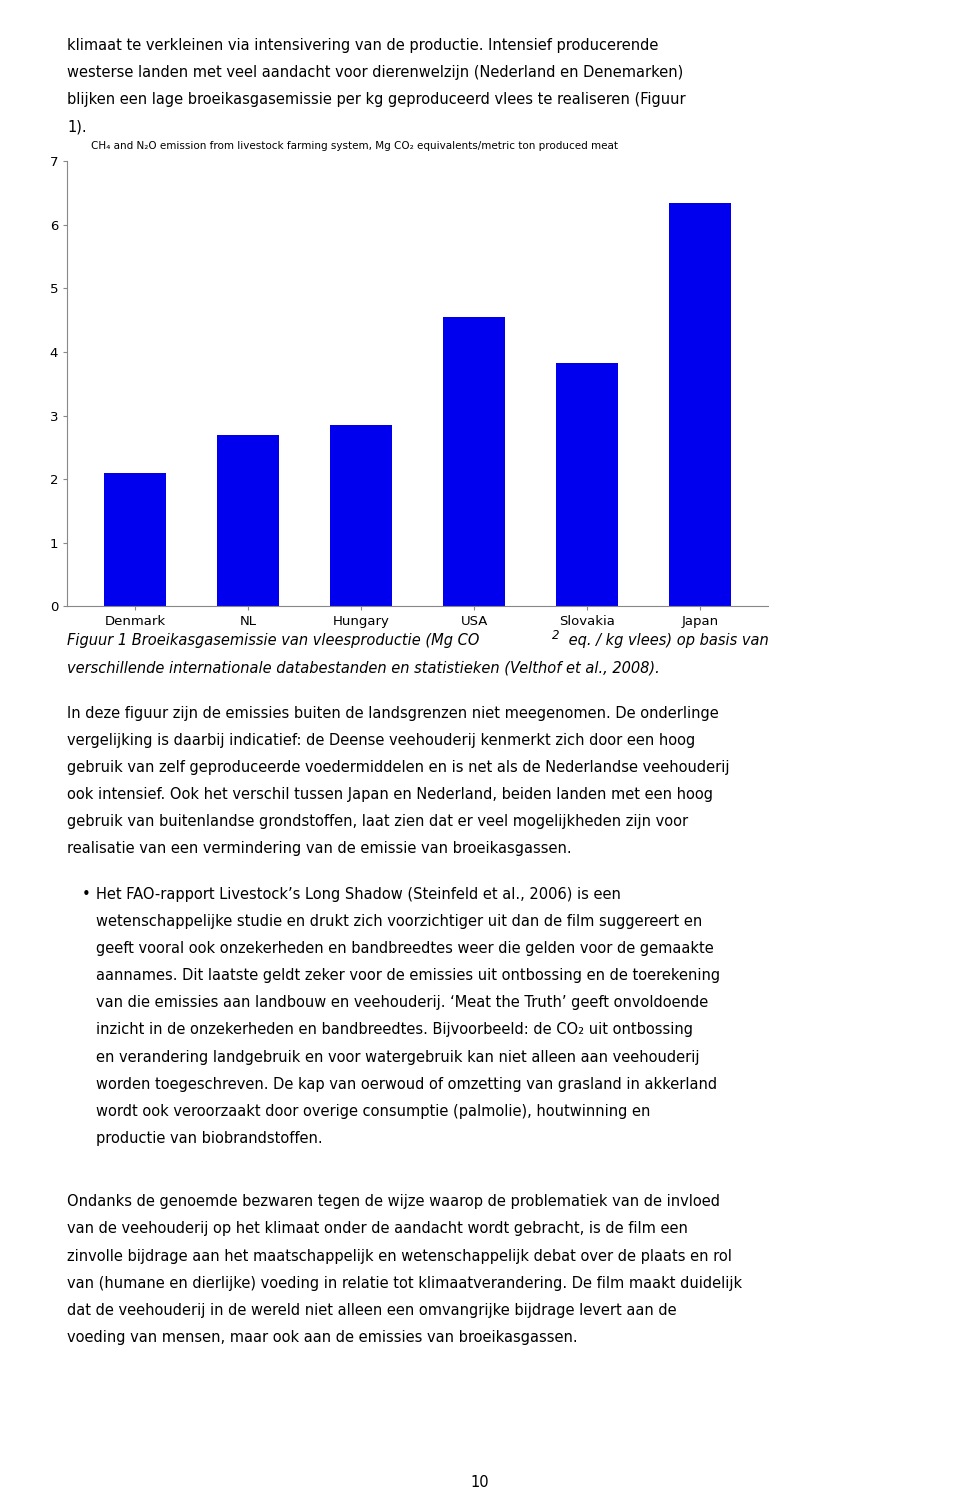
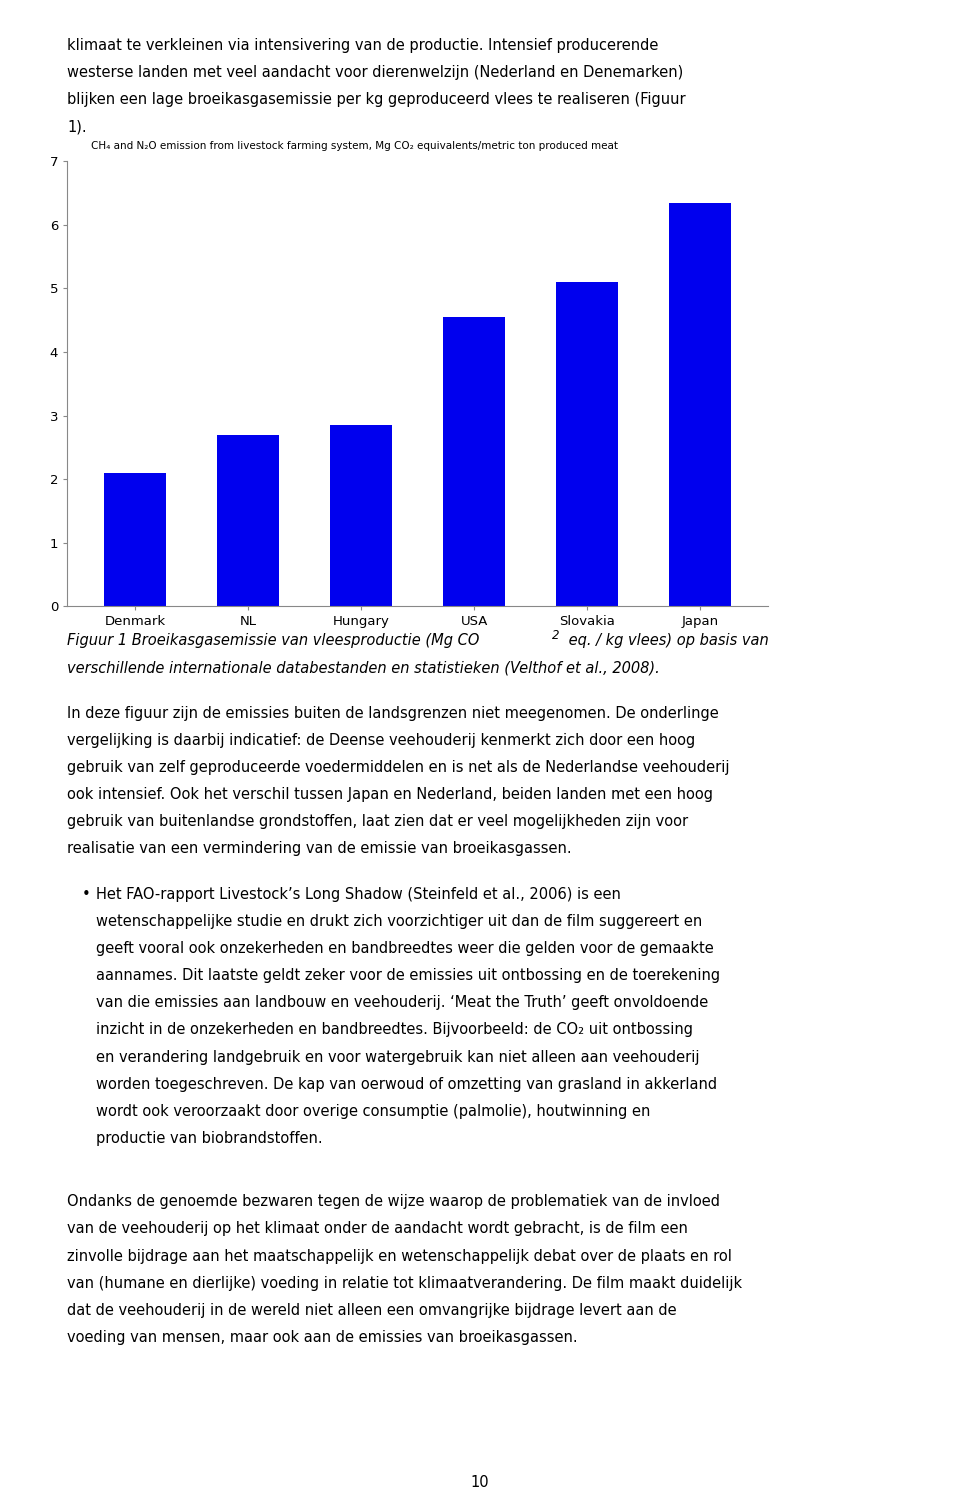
Slovakia: 3.82 -> 5.10
